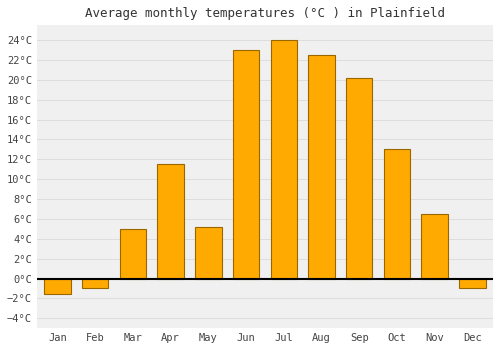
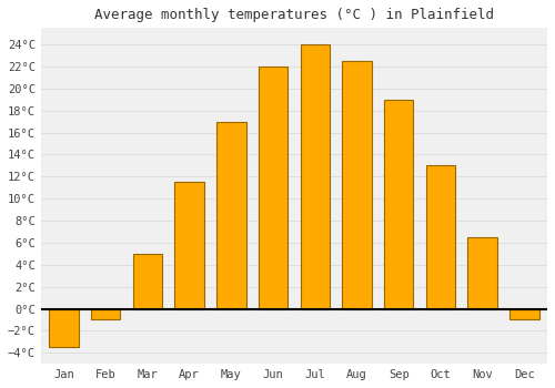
Jan: -1.6°C -> -3.5°C
May: 5.2°C -> 17.0°C
Jun: 23.0°C -> 22.0°C
Sep: 20.2°C -> 19.0°C
